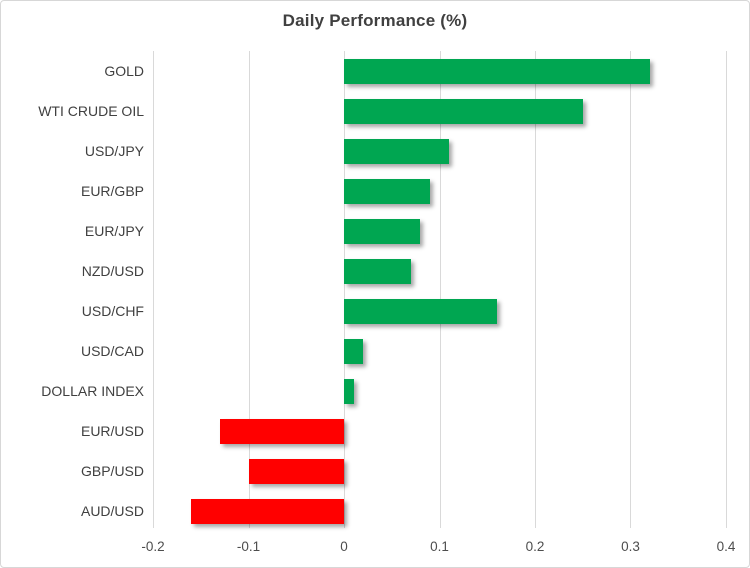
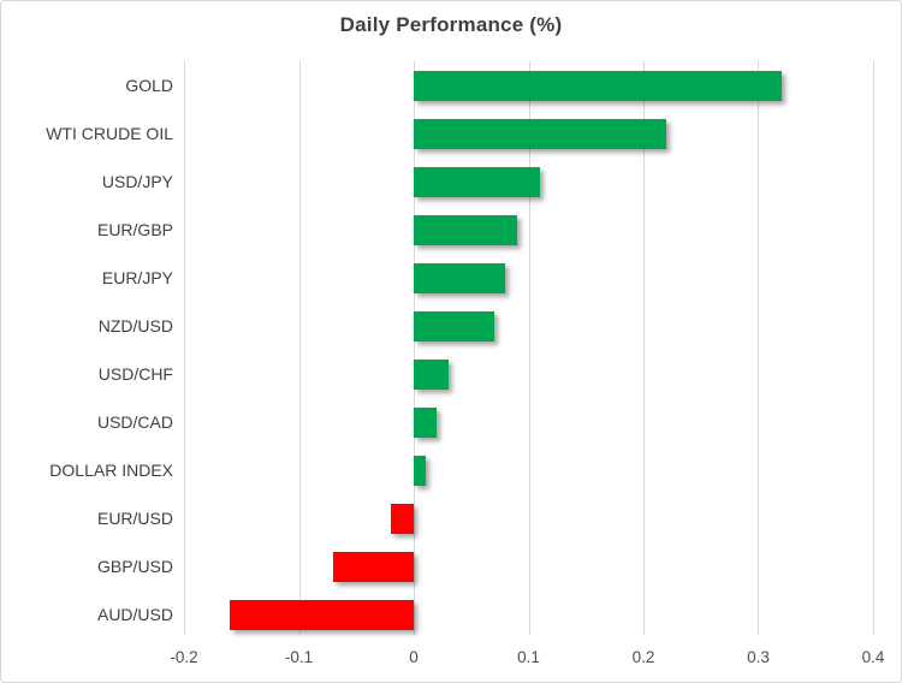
WTI CRUDE OIL: 0.25 -> 0.22
USD/CHF: 0.16 -> 0.03
EUR/USD: -0.13 -> -0.02
GBP/USD: -0.10 -> -0.07
